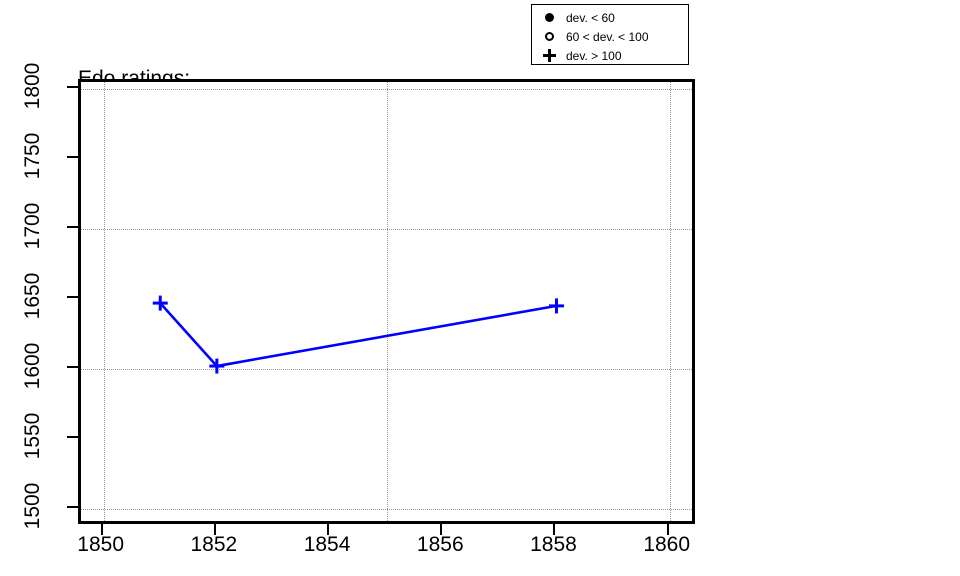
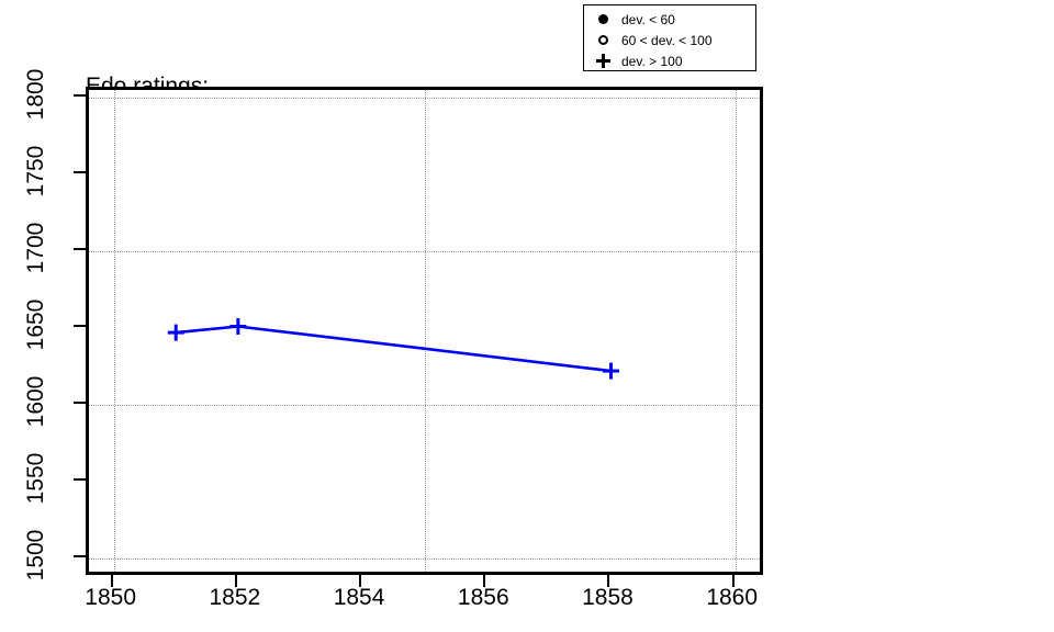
1852: 1602 -> 1651
1858: 1645 -> 1622
